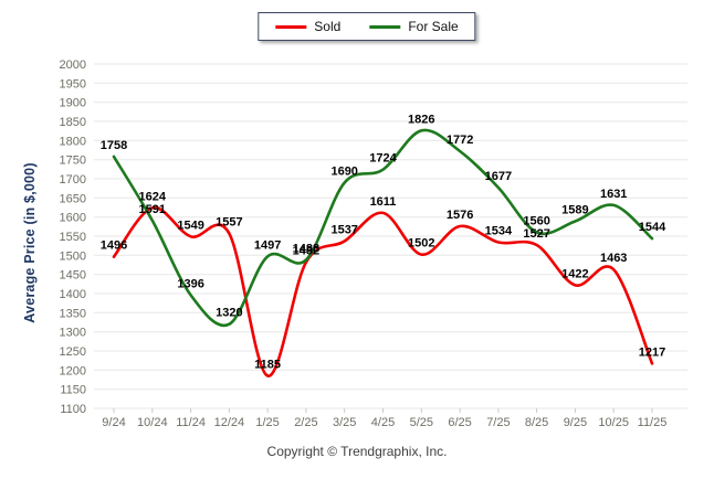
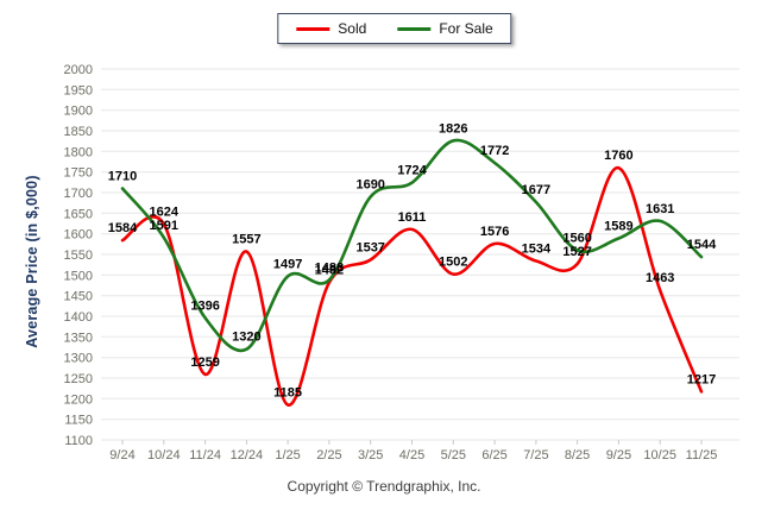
Sold/9/24: 1496 -> 1584
For Sale/9/24: 1758 -> 1710
Sold/11/24: 1549 -> 1259
Sold/9/25: 1422 -> 1760
